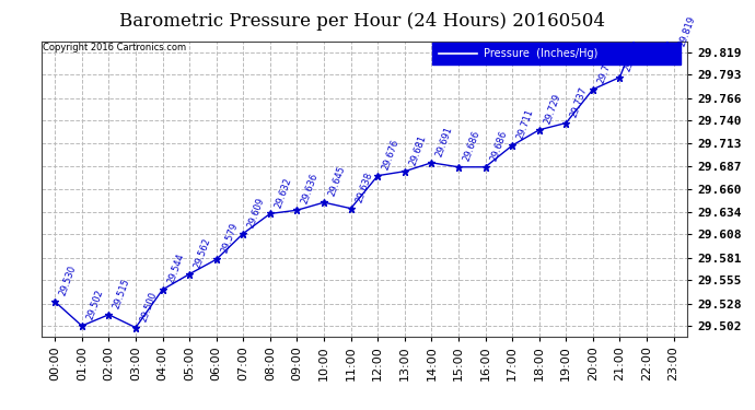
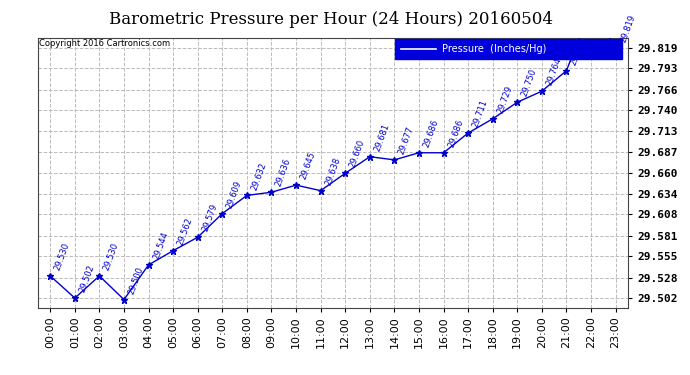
02:00: 29.515 -> 29.530
12:00: 29.676 -> 29.660
14:00: 29.691 -> 29.677
19:00: 29.737 -> 29.750
20:00: 29.776 -> 29.764
